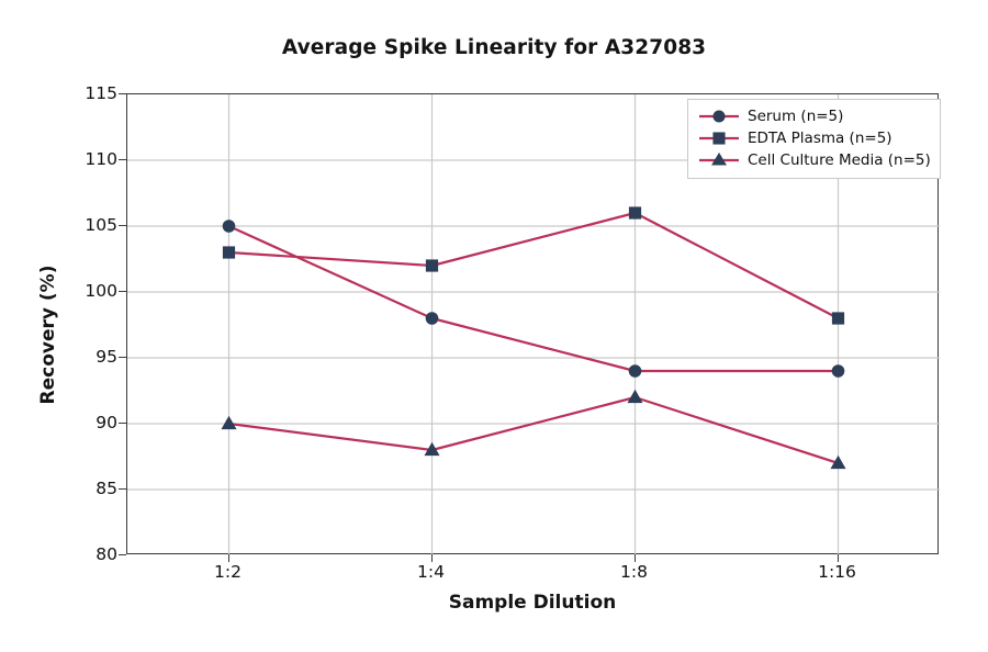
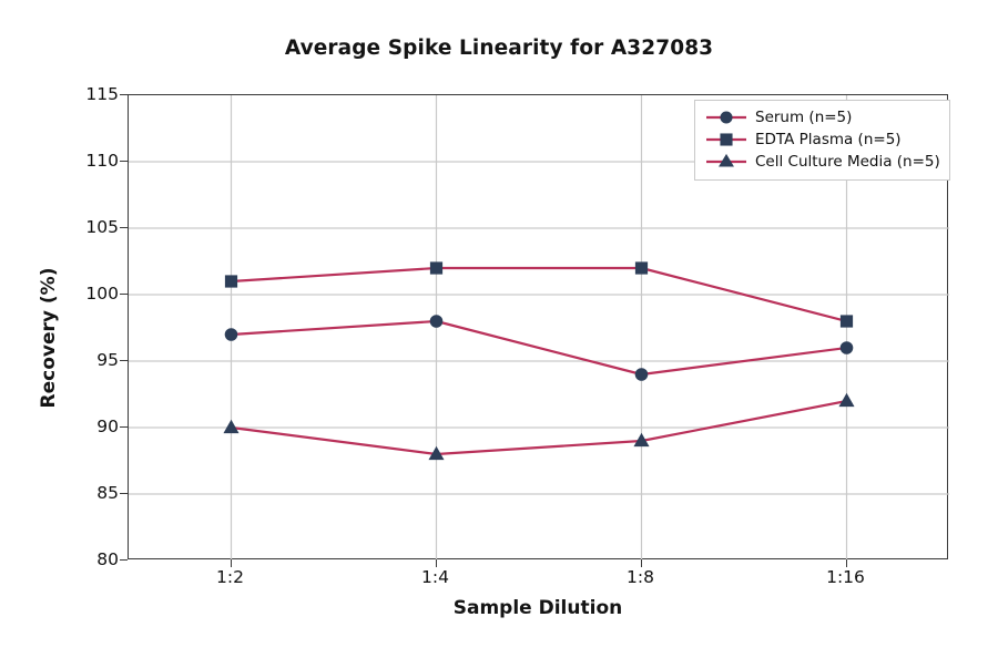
Serum (n=5)/1:2: 105 -> 97
EDTA Plasma (n=5)/1:2: 103 -> 101
EDTA Plasma (n=5)/1:8: 106 -> 102
Cell Culture Media (n=5)/1:8: 92 -> 89
Serum (n=5)/1:16: 94 -> 96
Cell Culture Media (n=5)/1:16: 87 -> 92
